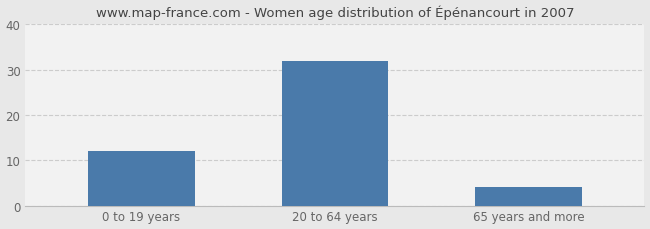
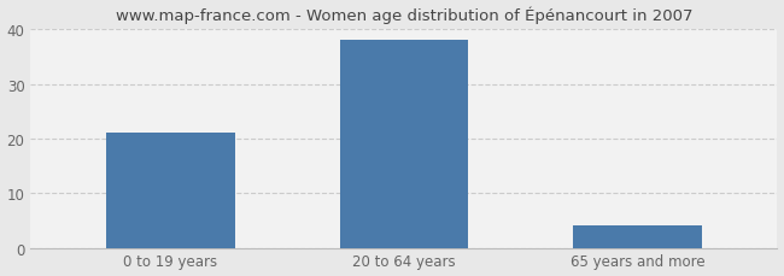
0 to 19 years: 12 -> 21
20 to 64 years: 32 -> 38
